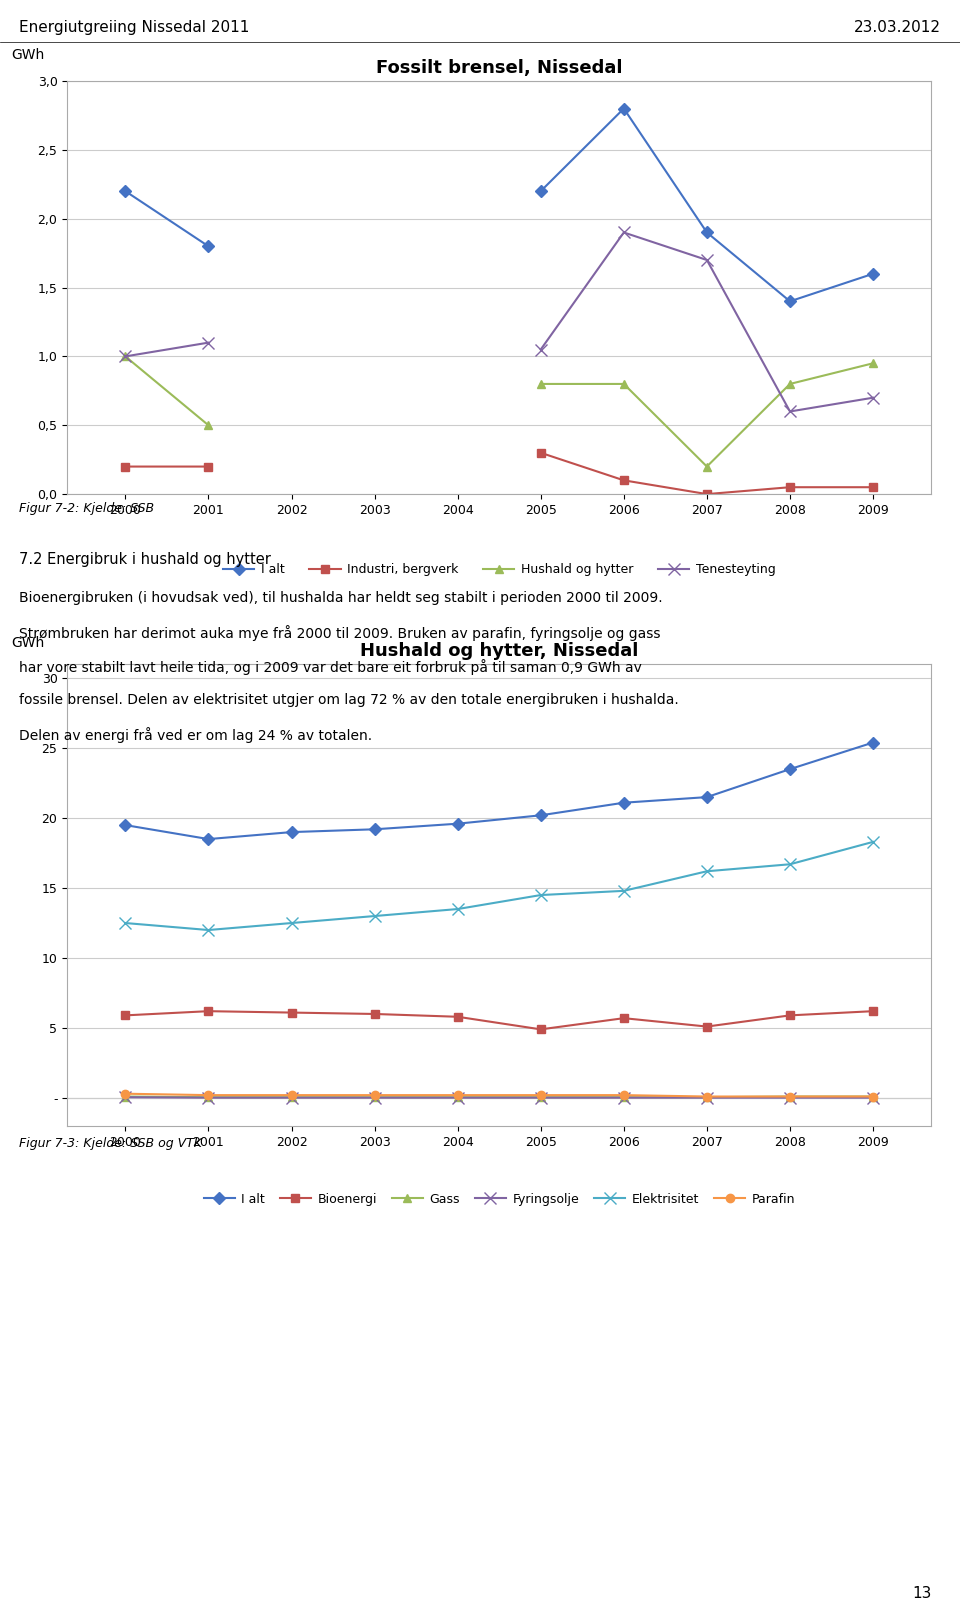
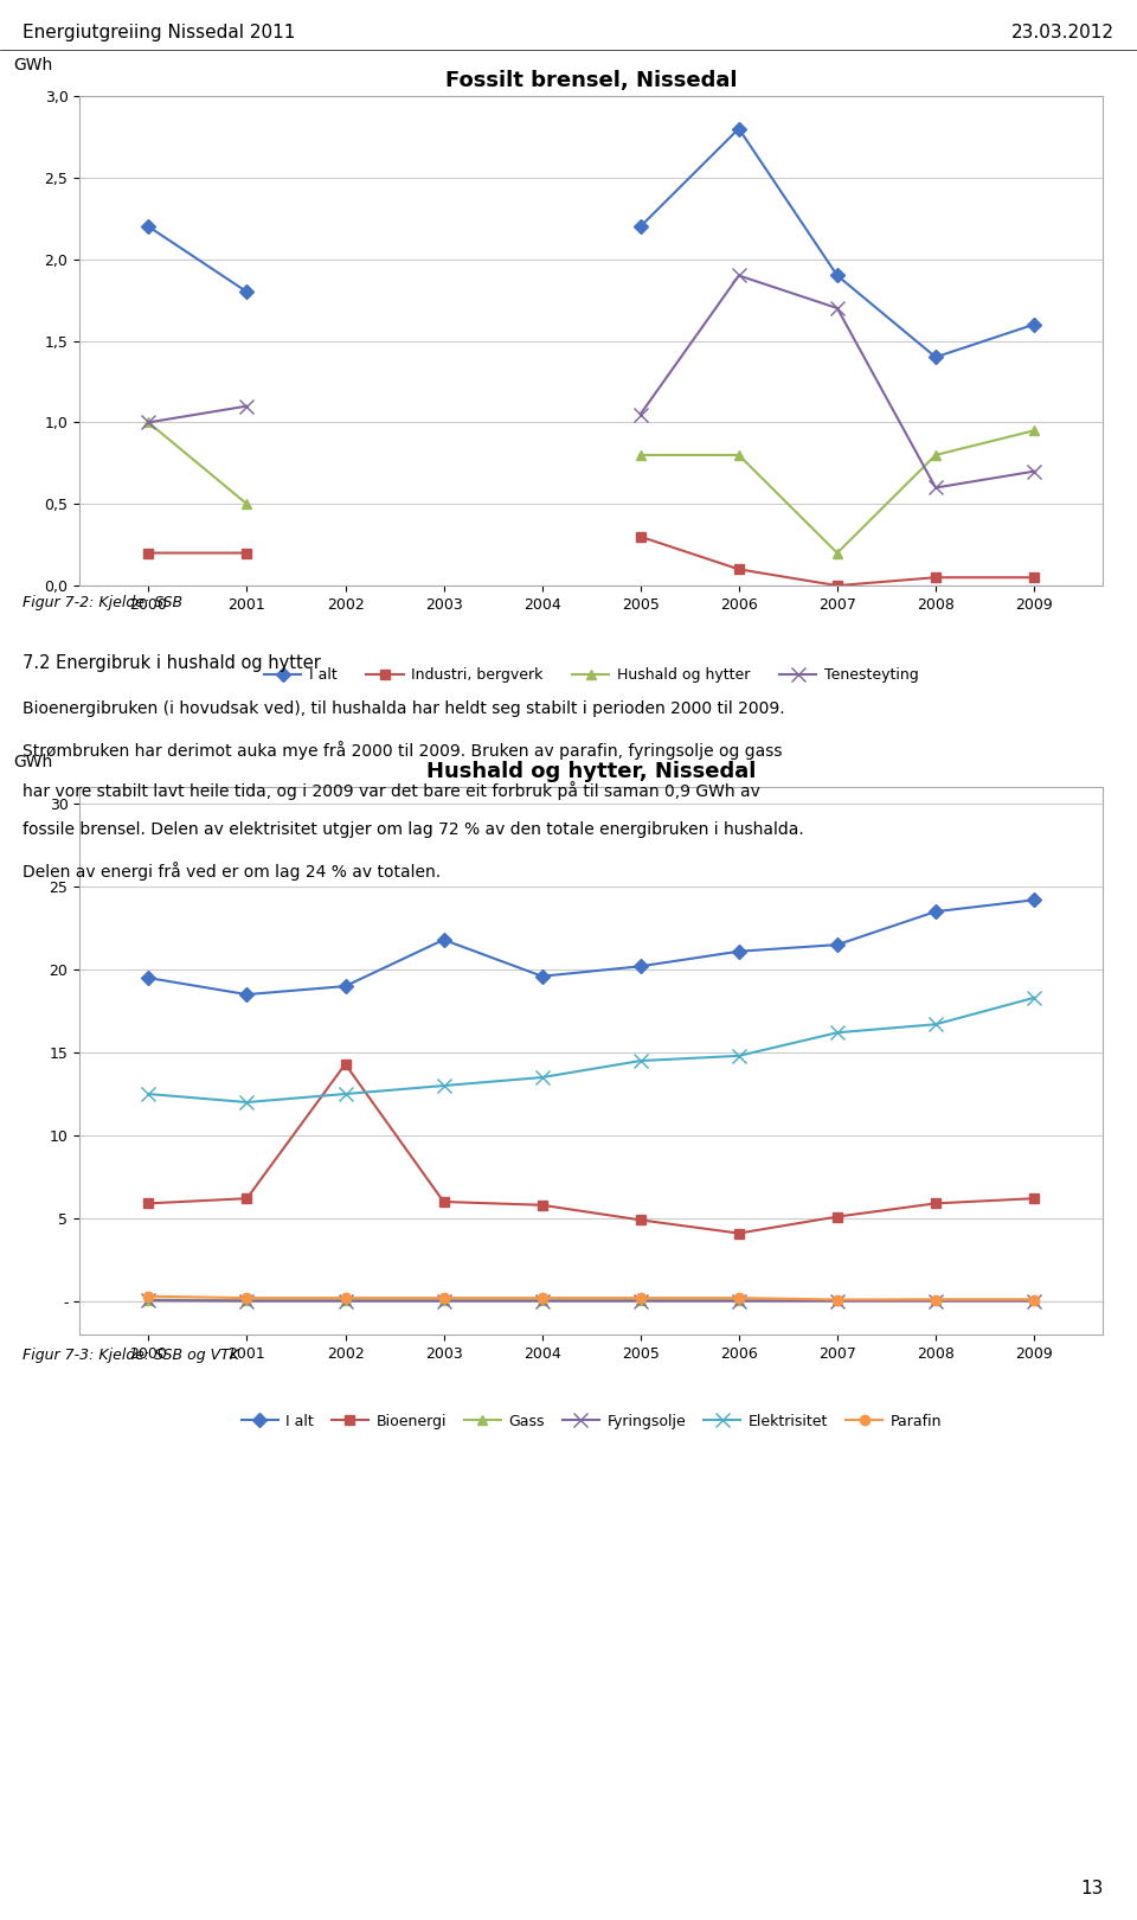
Hushald og hytter, Nissedal/Bioenergi/2002: 6.1 -> 14.3
Hushald og hytter, Nissedal/I alt/2003: 19.2 -> 21.8
Hushald og hytter, Nissedal/Bioenergi/2006: 5.7 -> 4.1
Hushald og hytter, Nissedal/I alt/2009: 25.4 -> 24.2
